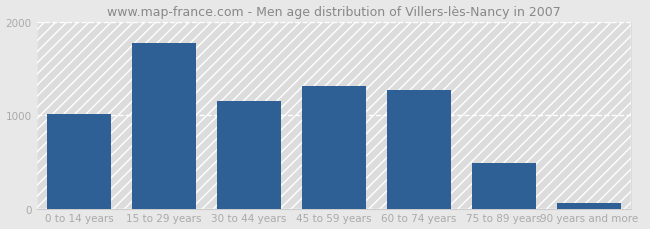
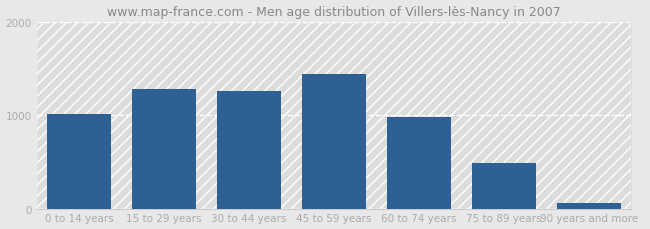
15 to 29 years: 1770 -> 1280
30 to 44 years: 1150 -> 1260
45 to 59 years: 1310 -> 1440
60 to 74 years: 1270 -> 980
